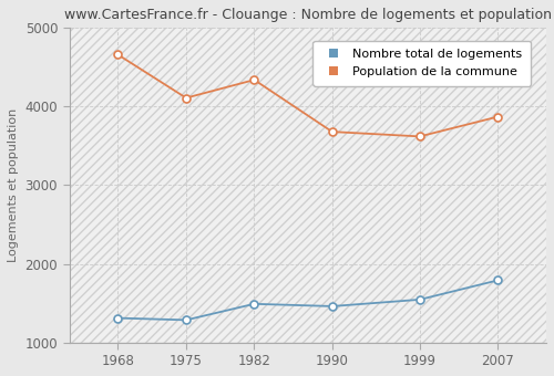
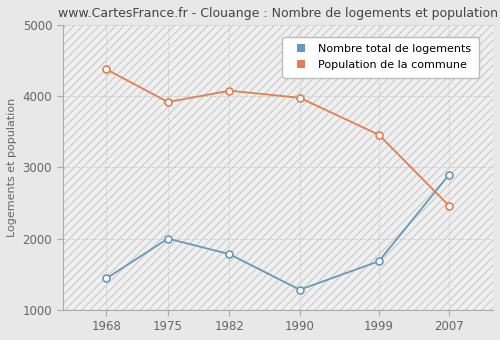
Nombre total de logements/1968: 1310 -> 1440
Population de la commune/1968: 4660 -> 4380
Nombre total de logements/1975: 1280 -> 2000
Population de la commune/1975: 4110 -> 3920
Nombre total de logements/1982: 1490 -> 1780
Population de la commune/1982: 4340 -> 4080
Nombre total de logements/1990: 1460 -> 1280
Population de la commune/1990: 3680 -> 3980
Nombre total de logements/1999: 1540 -> 1680
Population de la commune/1999: 3620 -> 3460
Nombre total de logements/2007: 1790 -> 2900
Population de la commune/2007: 3870 -> 2460
